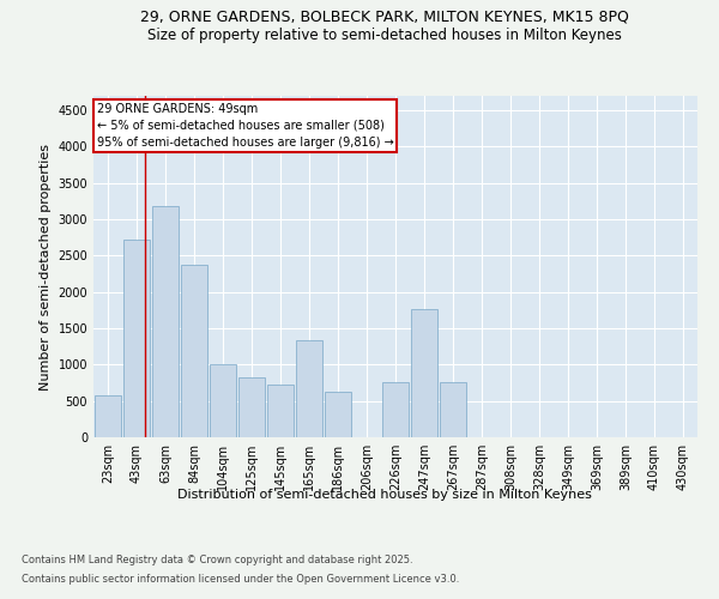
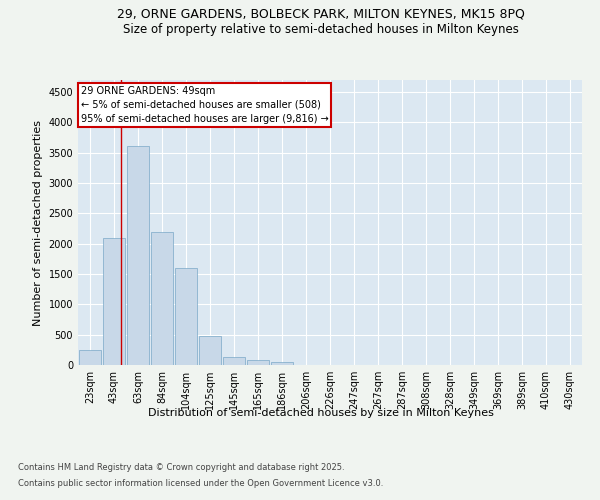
23sqm: 580 -> 250
43sqm: 2720 -> 2100
63sqm: 3180 -> 3610
84sqm: 2380 -> 2200
104sqm: 1000 -> 1600
125sqm: 820 -> 480
145sqm: 720 -> 130
165sqm: 1340 -> 80
186sqm: 620 -> 50
226sqm: 760 -> 0
247sqm: 1760 -> 0
267sqm: 760 -> 0
